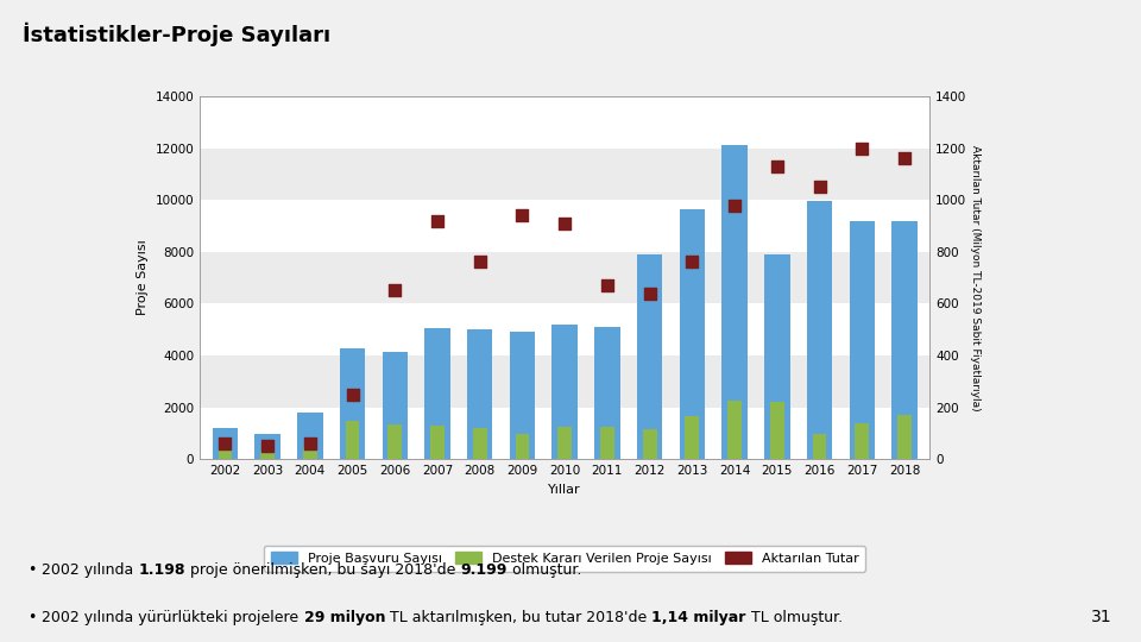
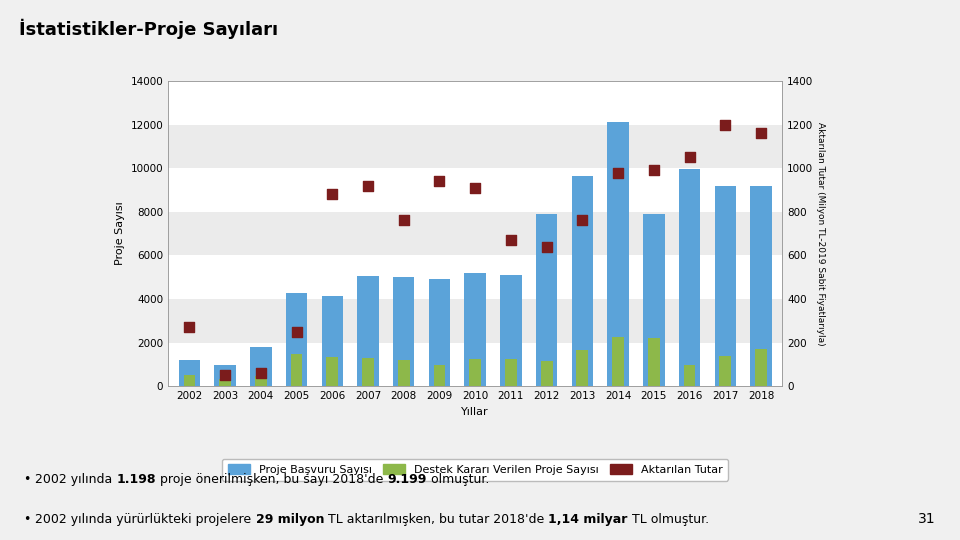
Aktarılan Tutar/2002: 60 -> 270
Aktarılan Tutar/2006: 650 -> 880
Aktarılan Tutar/2015: 1130 -> 990
